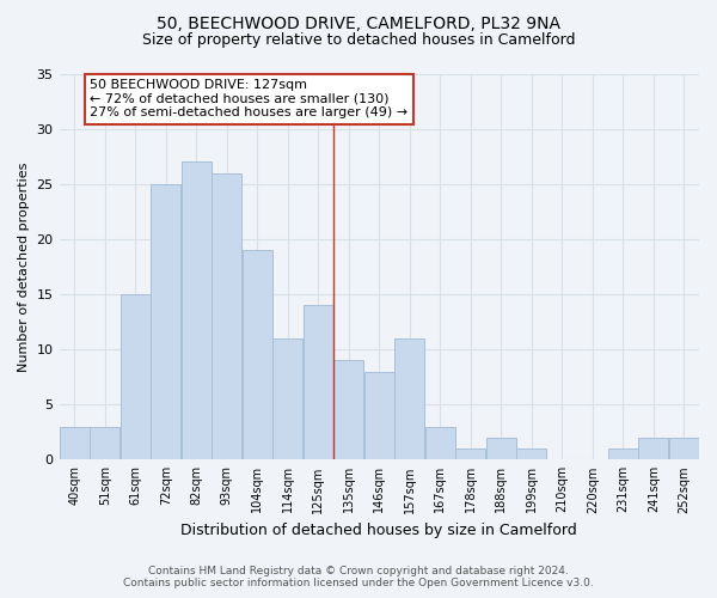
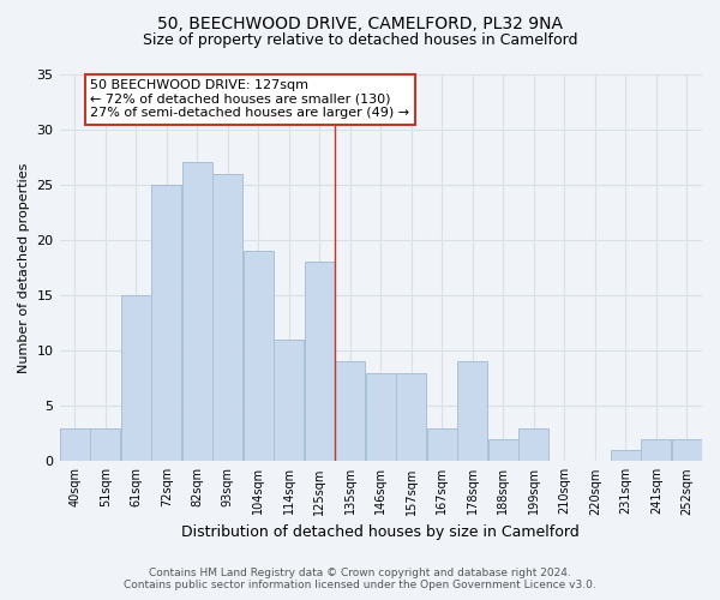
125sqm: 14 -> 18
157sqm: 11 -> 8
178sqm: 1 -> 9
199sqm: 1 -> 3
